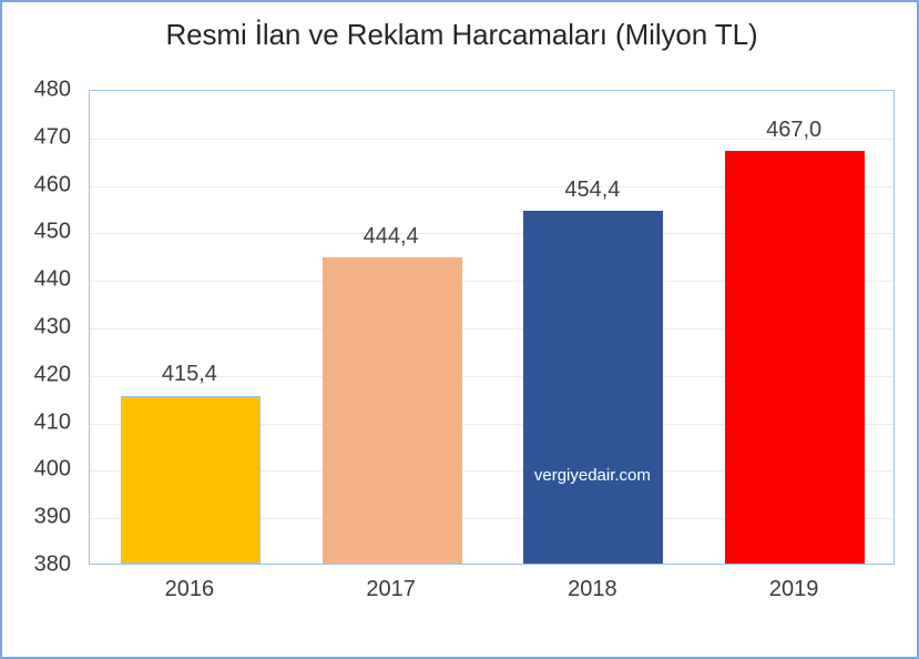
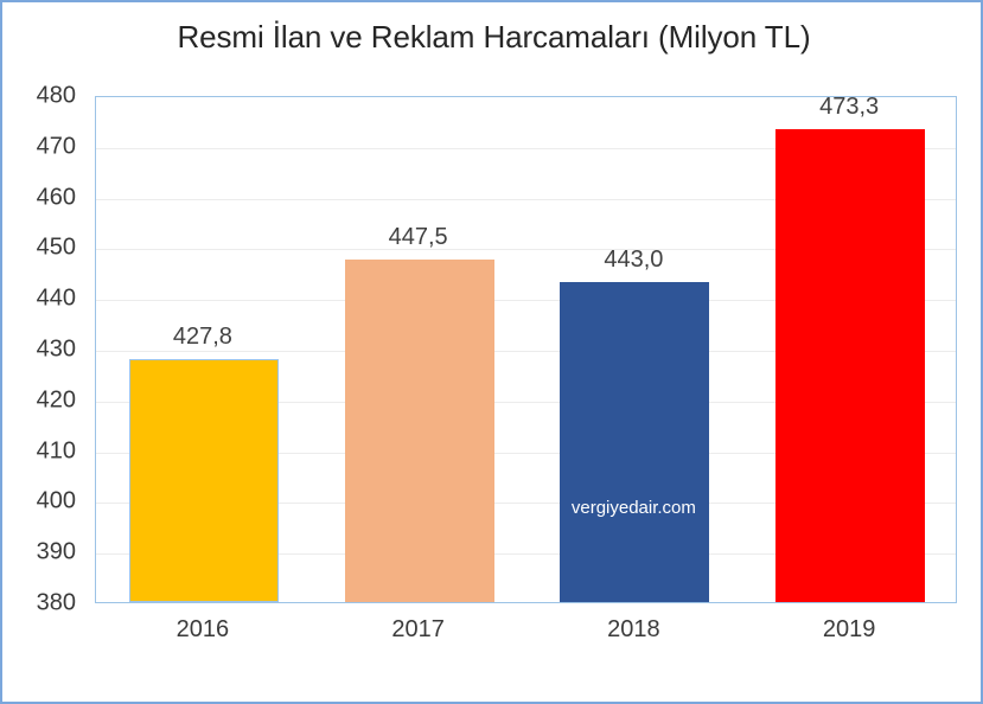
2016: 415,4 -> 427,8
2017: 444,4 -> 447,5
2018: 454,4 -> 443,0
2019: 467,0 -> 473,3
